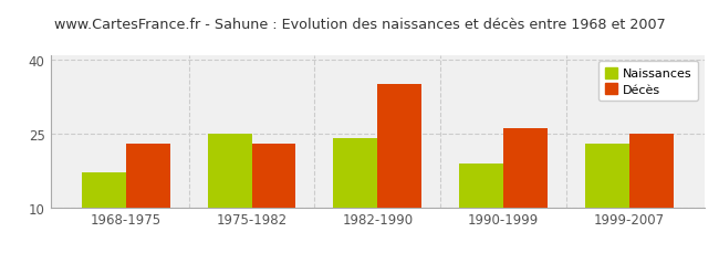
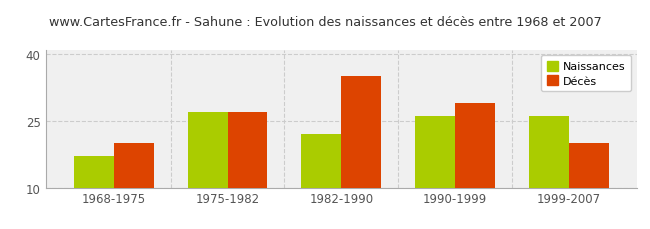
Décès/1968-1975: 23 -> 20
Naissances/1975-1982: 25 -> 27
Décès/1975-1982: 23 -> 27
Naissances/1982-1990: 24 -> 22
Naissances/1990-1999: 19 -> 26
Décès/1990-1999: 26 -> 29
Naissances/1999-2007: 23 -> 26
Décès/1999-2007: 25 -> 20
